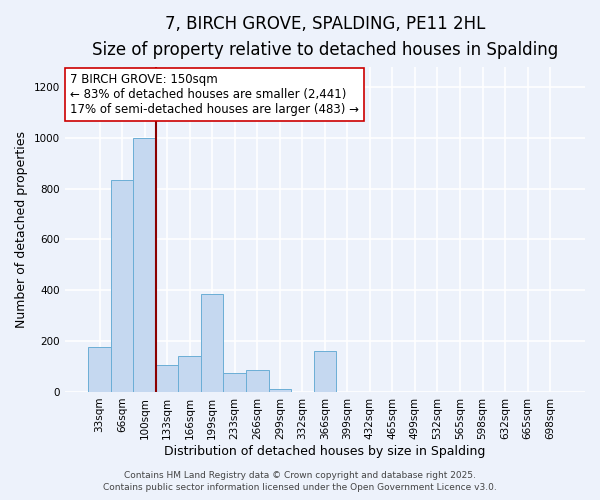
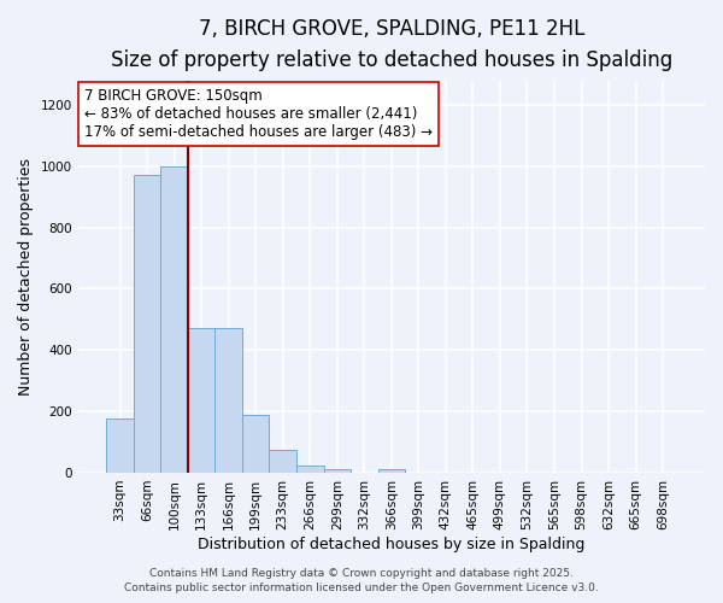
66sqm: 835 -> 970
133sqm: 105 -> 470
166sqm: 140 -> 470
199sqm: 385 -> 190
266sqm: 85 -> 25
366sqm: 160 -> 10
